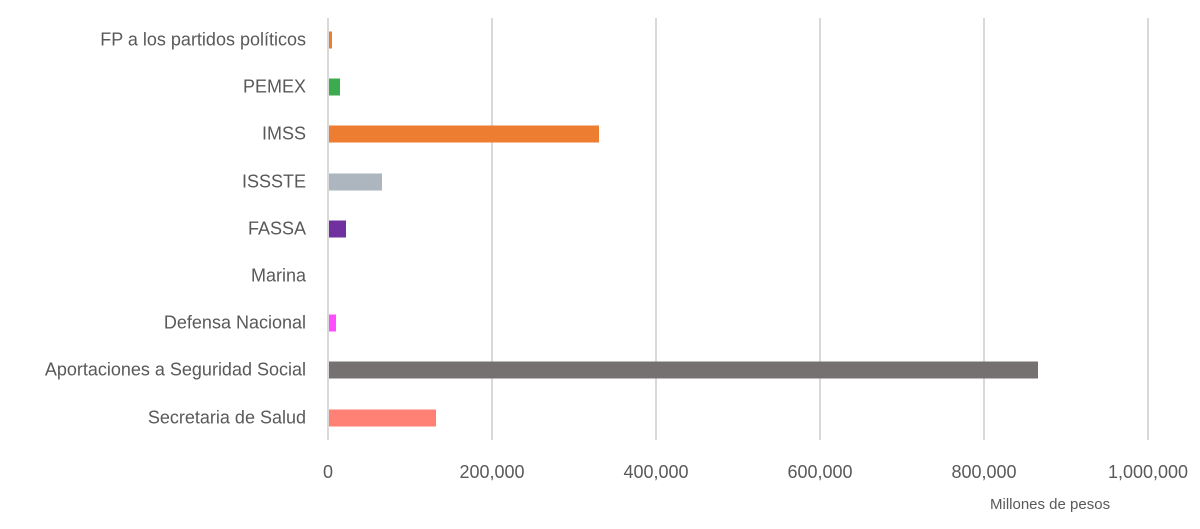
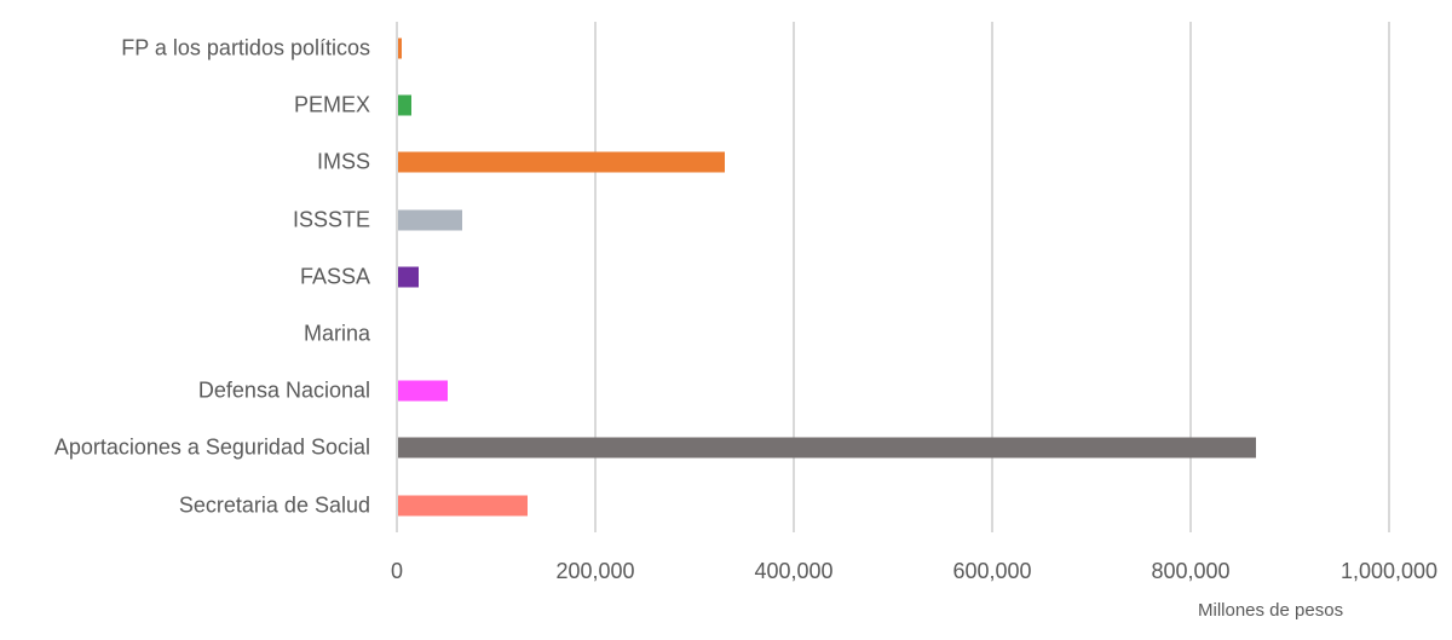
Defensa Nacional: 10000 -> 50000
